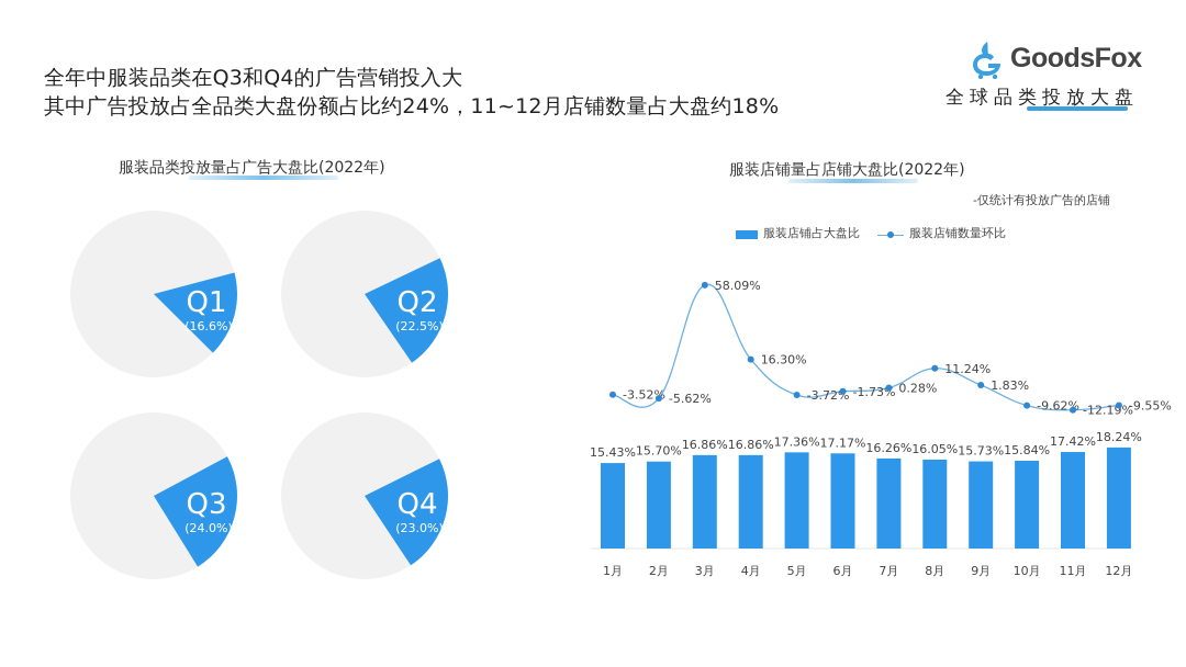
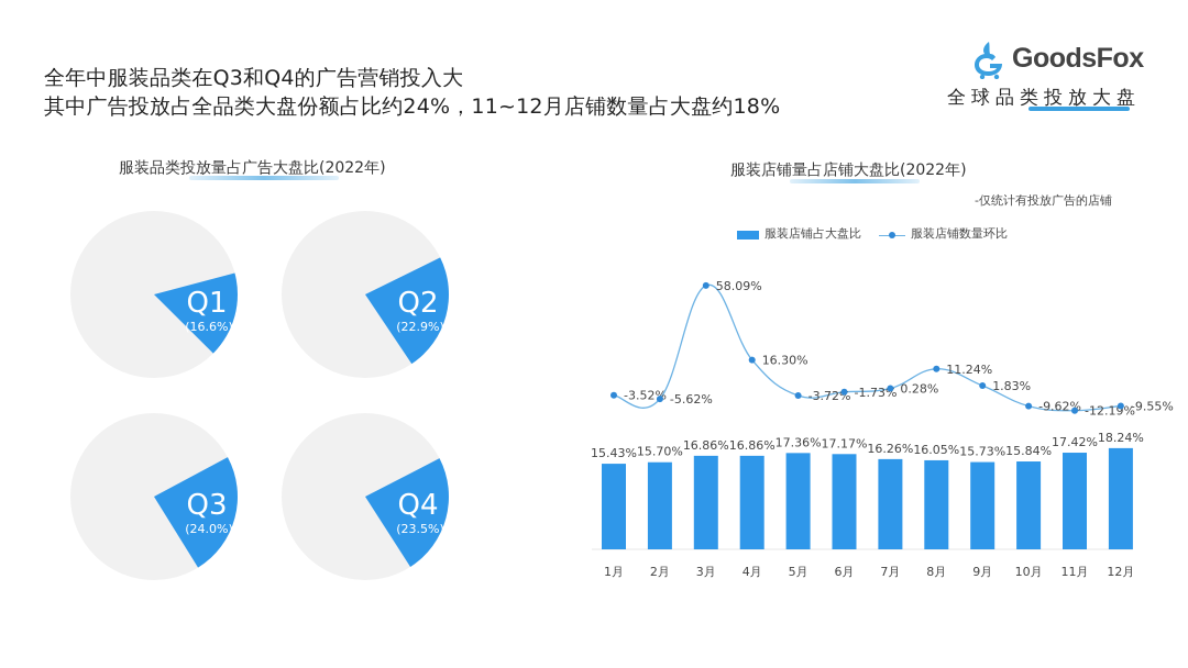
服装品类投放量占广告大盘比(2022年)/Q2: 22.5% -> 22.9%
服装品类投放量占广告大盘比(2022年)/Q4: 23.0% -> 23.5%
